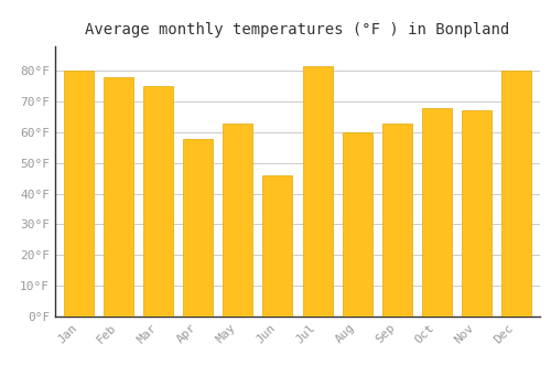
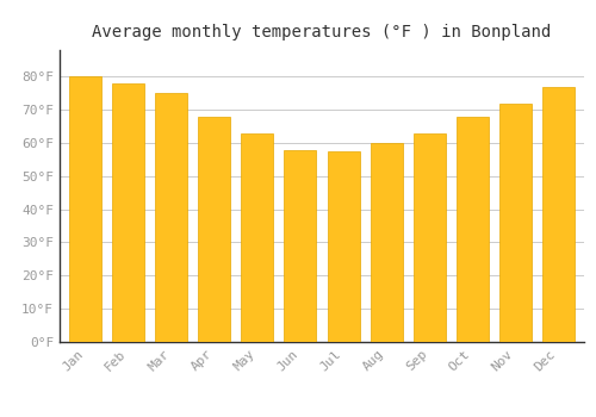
Apr: 58.0°F -> 68.0°F
Jun: 46.0°F -> 58.0°F
Jul: 81.5°F -> 57.5°F
Nov: 67.0°F -> 72.0°F
Dec: 80.0°F -> 77.0°F
